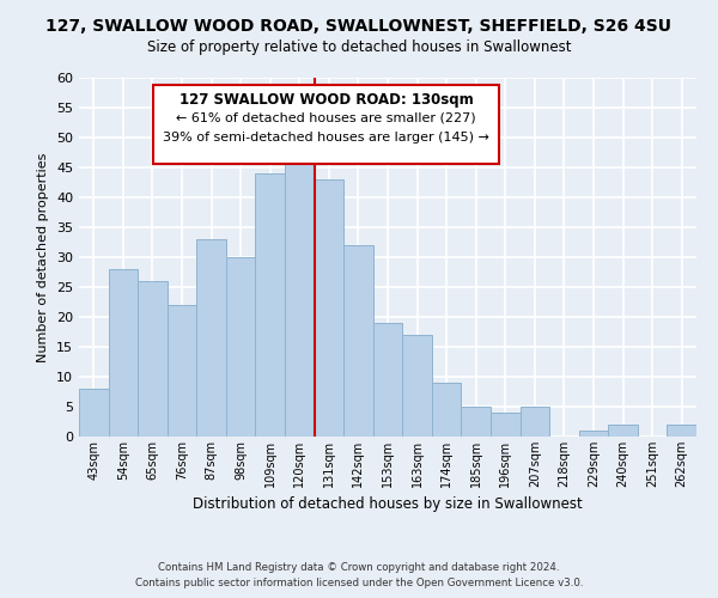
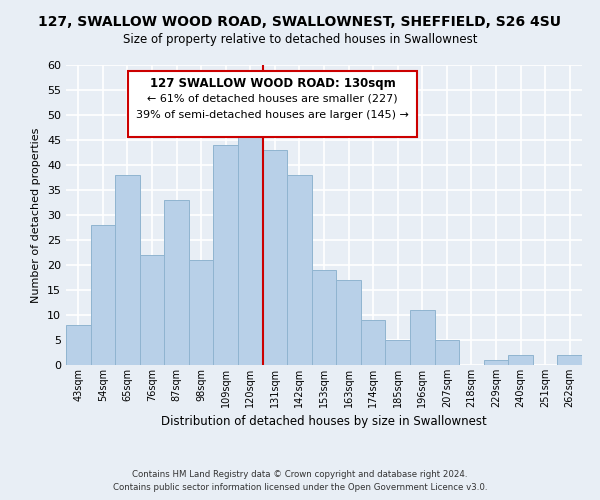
65sqm: 26 -> 38
98sqm: 30 -> 21
142sqm: 32 -> 38
196sqm: 4 -> 11
